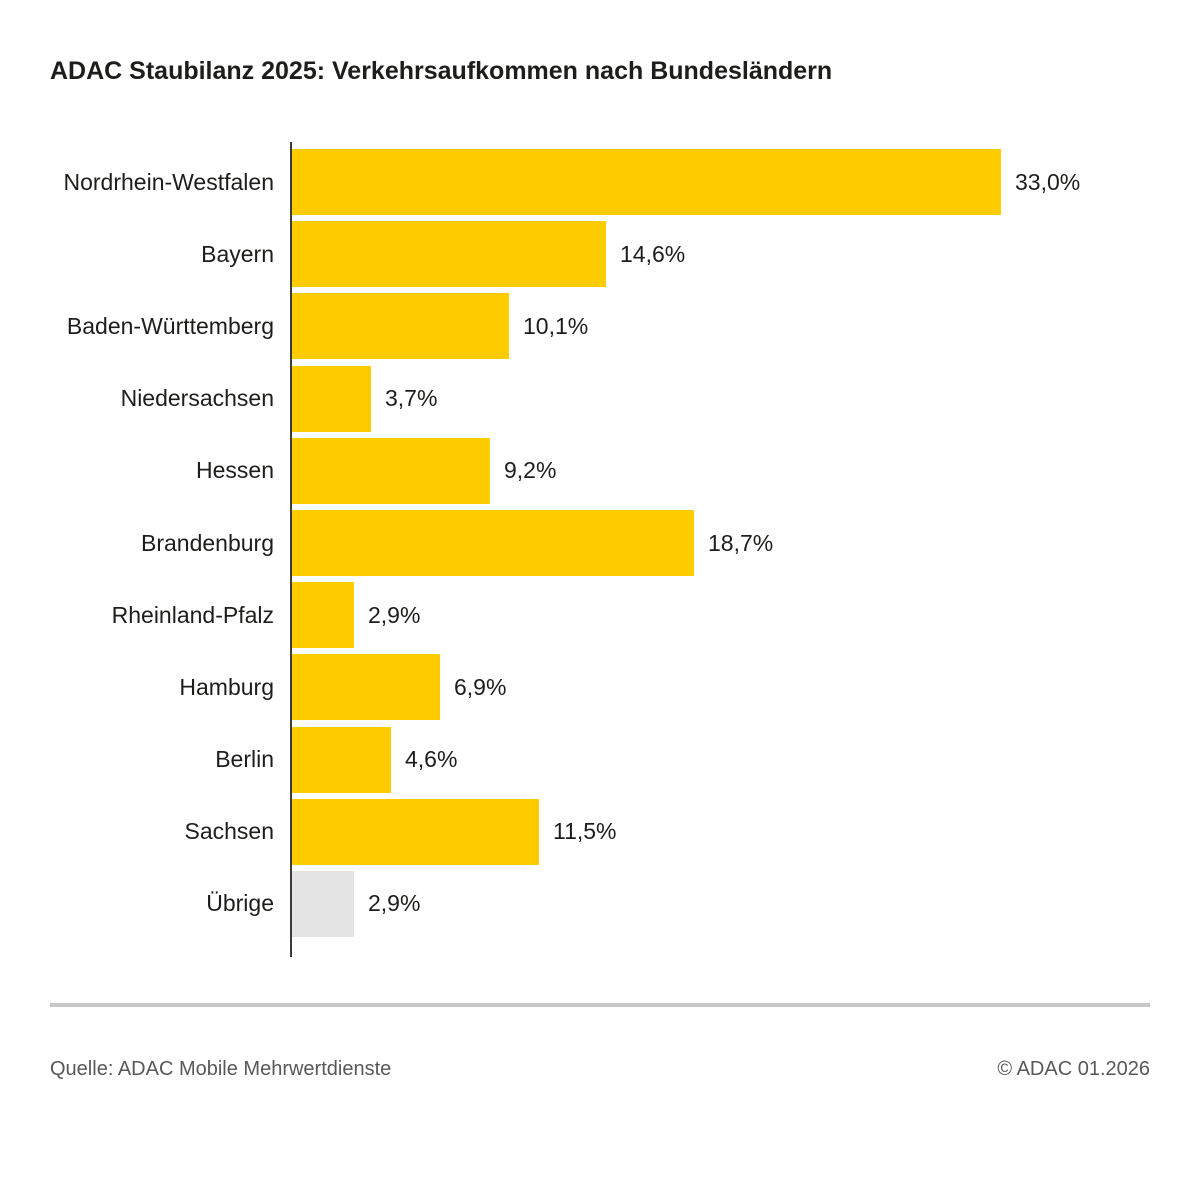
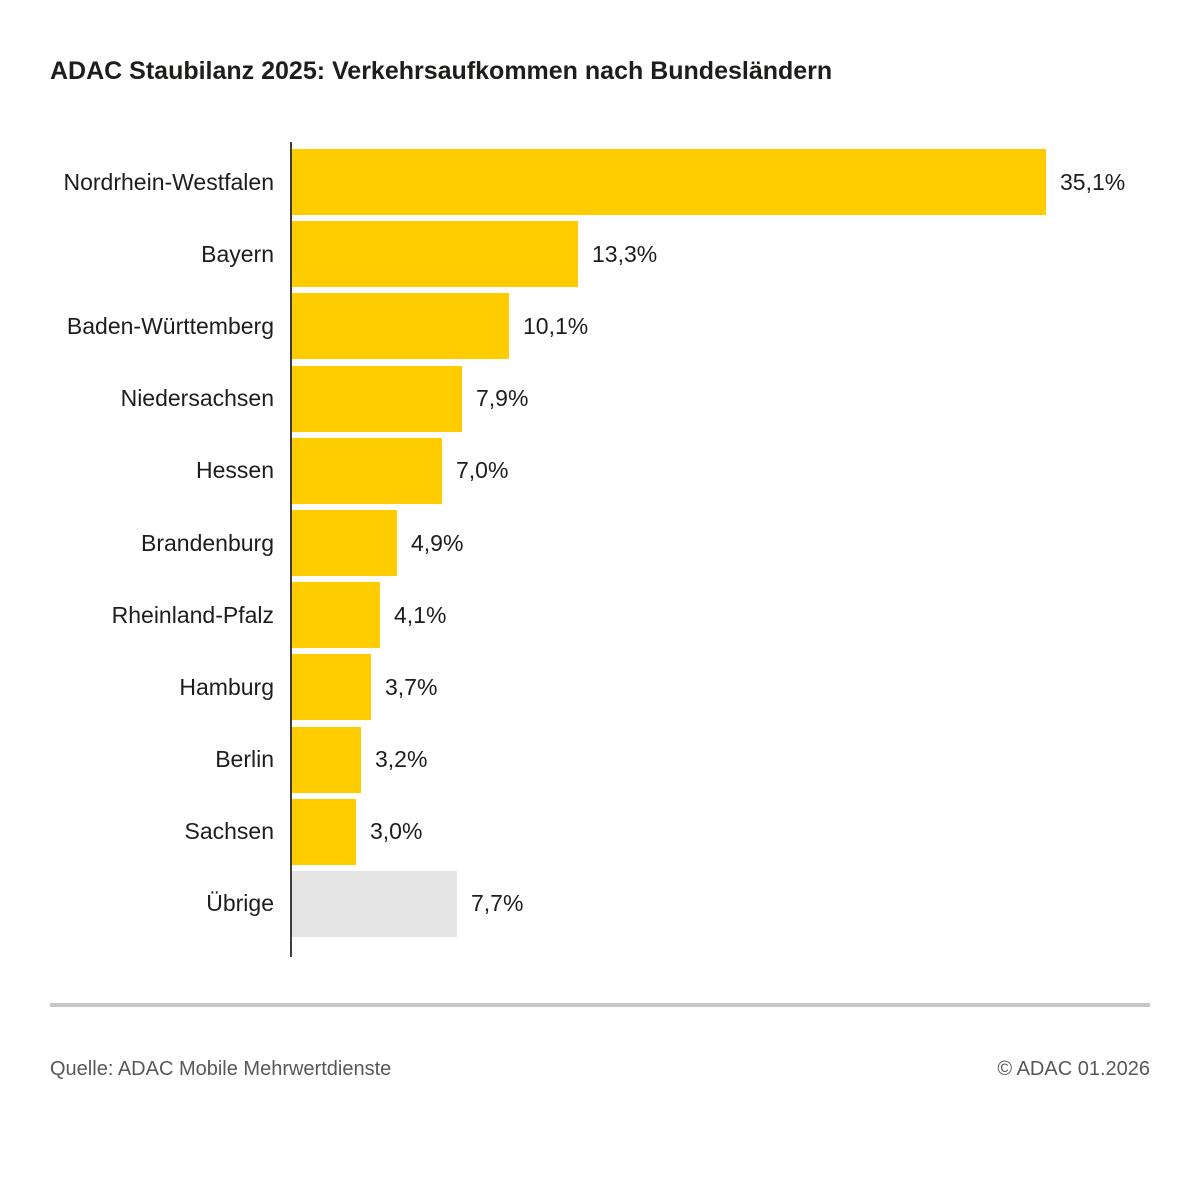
Nordrhein-Westfalen: 33,0% -> 35,1%
Bayern: 14,6% -> 13,3%
Niedersachsen: 3,7% -> 7,9%
Hessen: 9,2% -> 7,0%
Brandenburg: 18,7% -> 4,9%
Rheinland-Pfalz: 2,9% -> 4,1%
Hamburg: 6,9% -> 3,7%
Berlin: 4,6% -> 3,2%
Sachsen: 11,5% -> 3,0%
Übrige: 2,9% -> 7,7%
